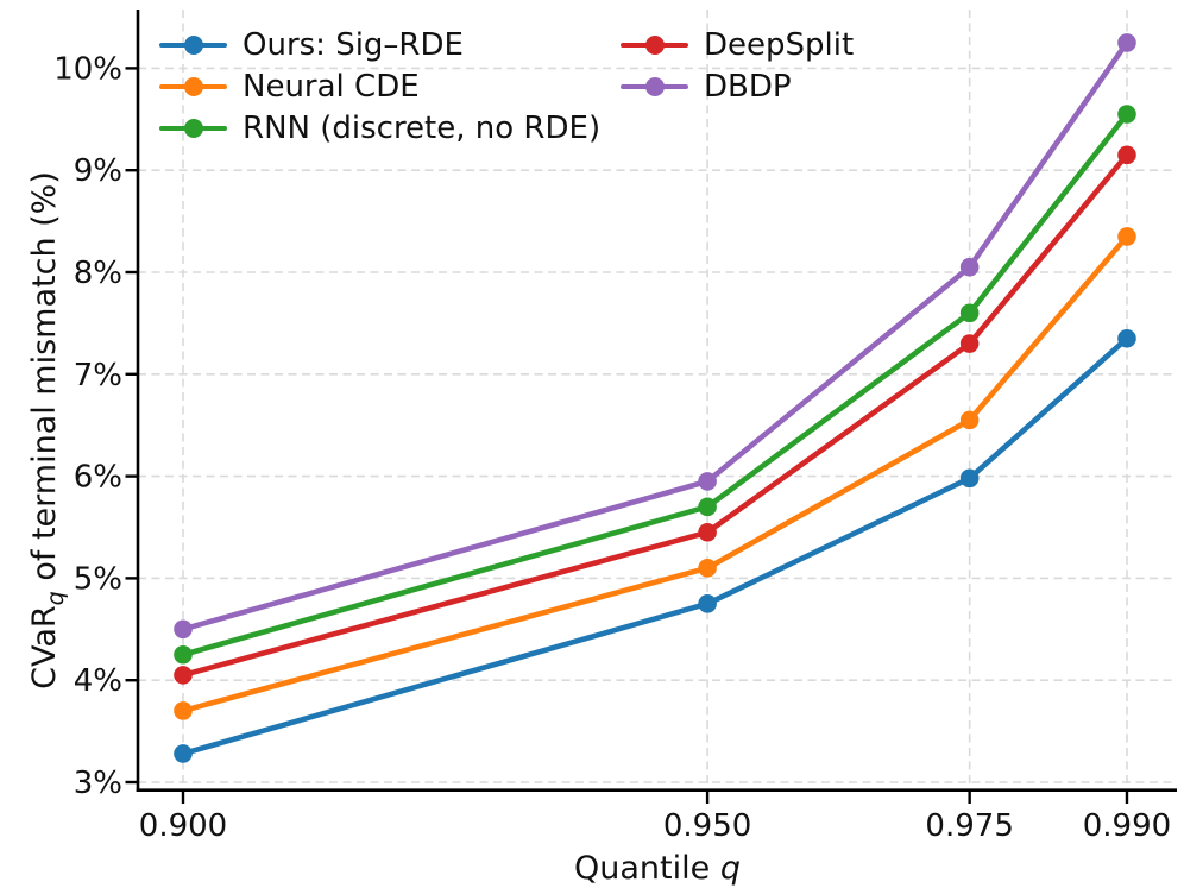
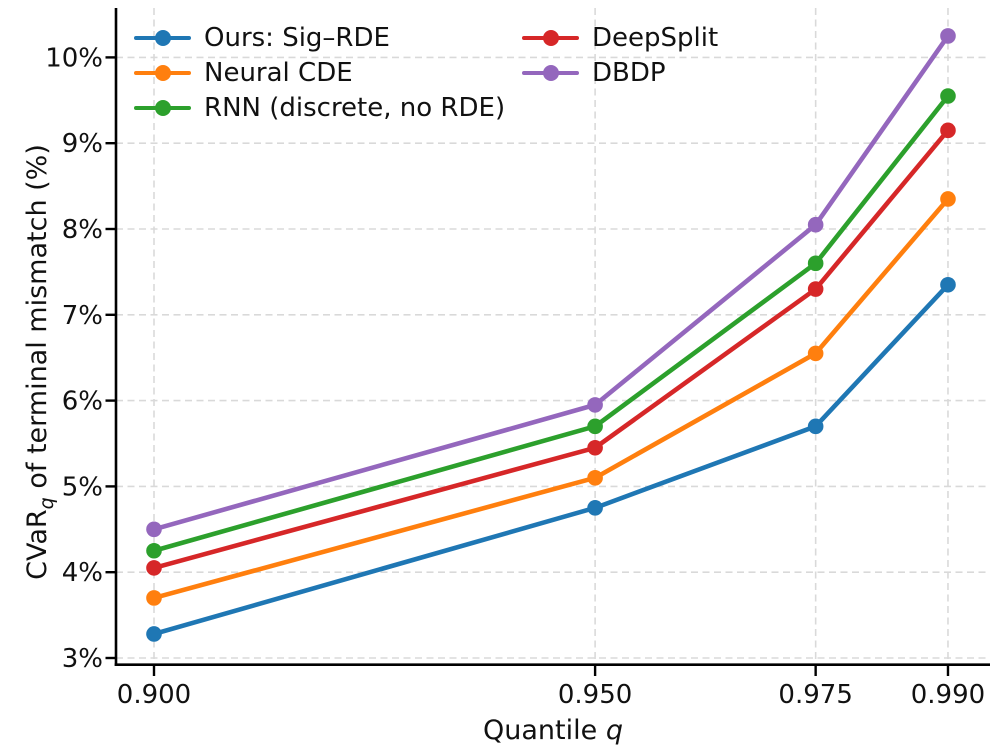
Ours: Sig–RDE/0.975: 6.0% -> 5.7%
